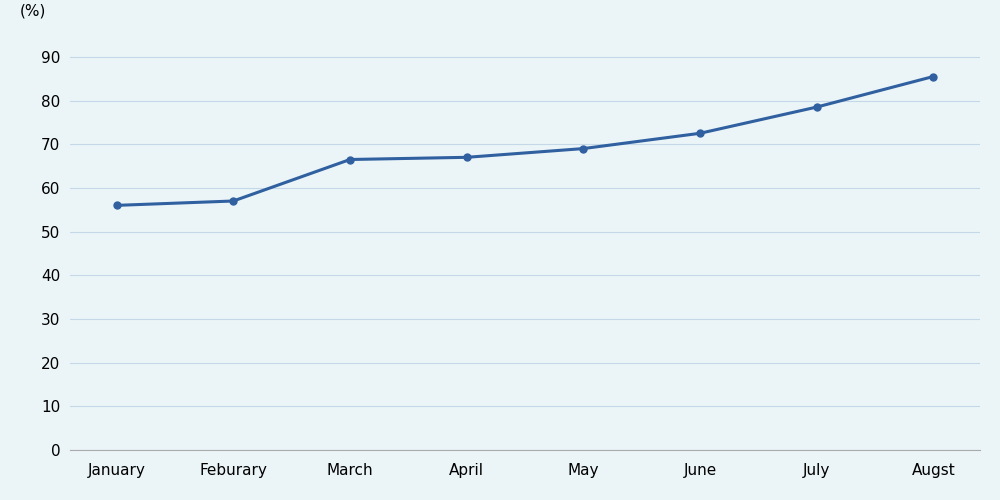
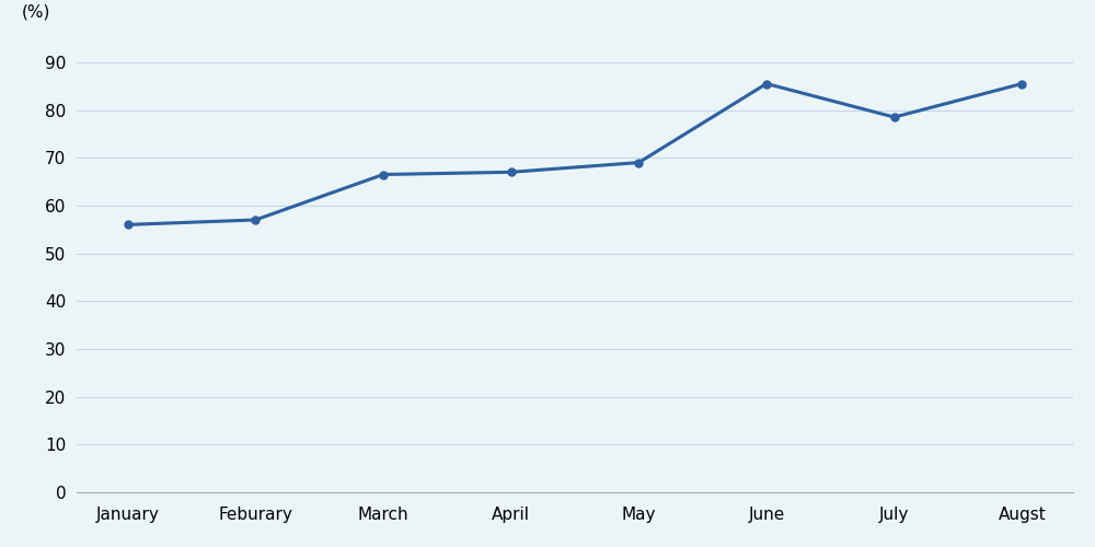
June: 72.5 -> 85.5
